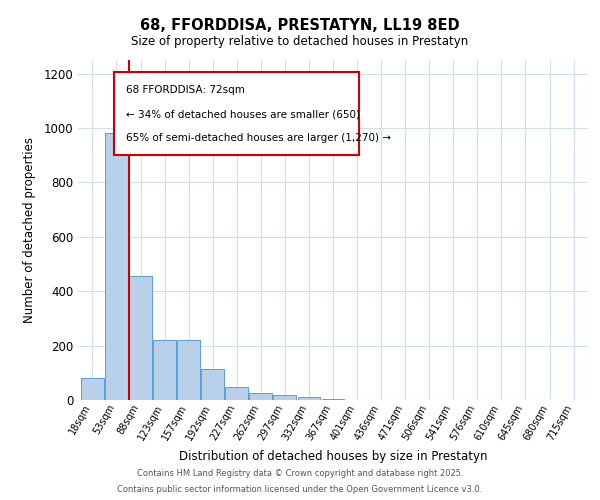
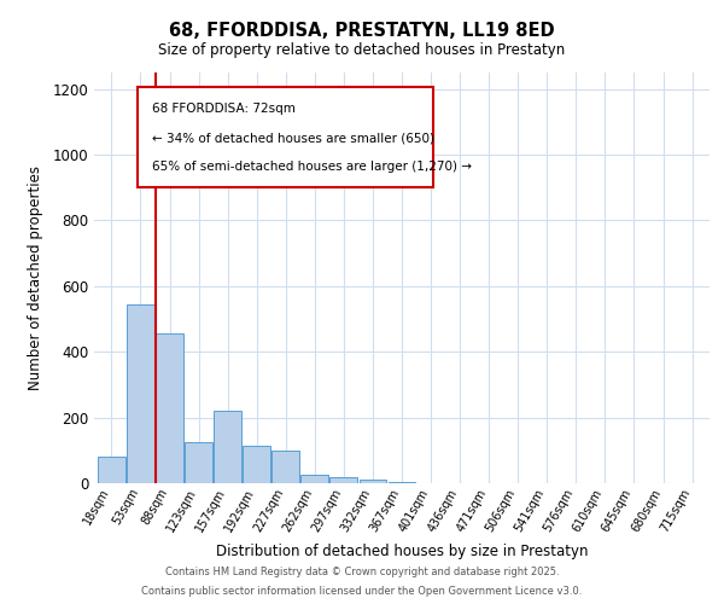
53sqm: 980 -> 545
123sqm: 220 -> 125
227sqm: 48 -> 100
